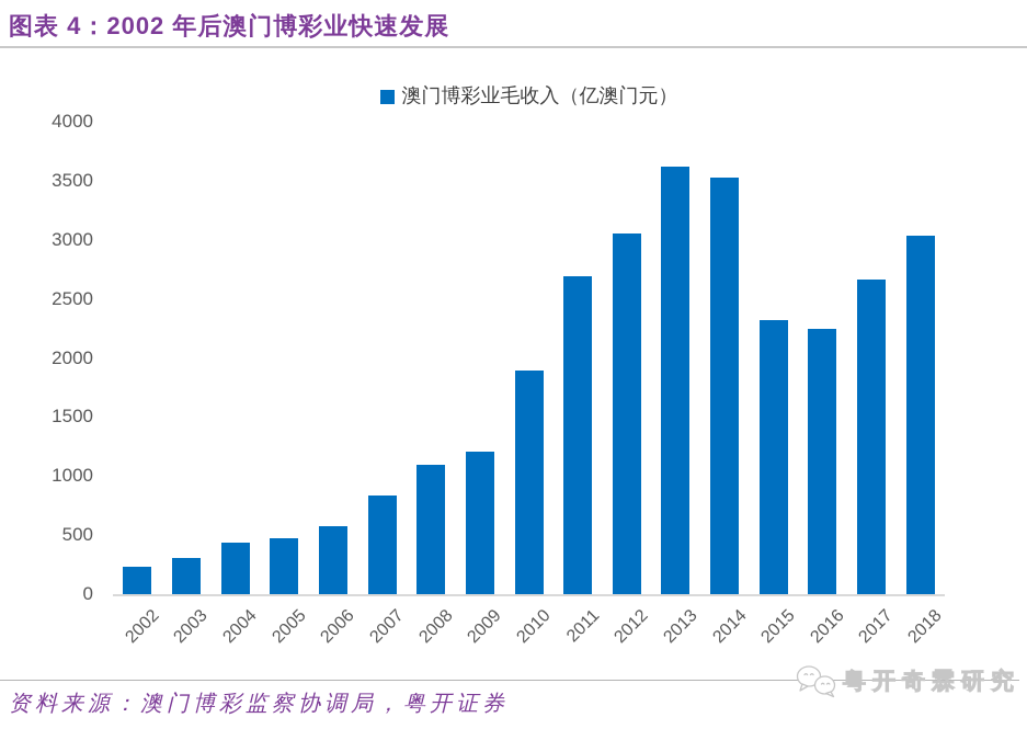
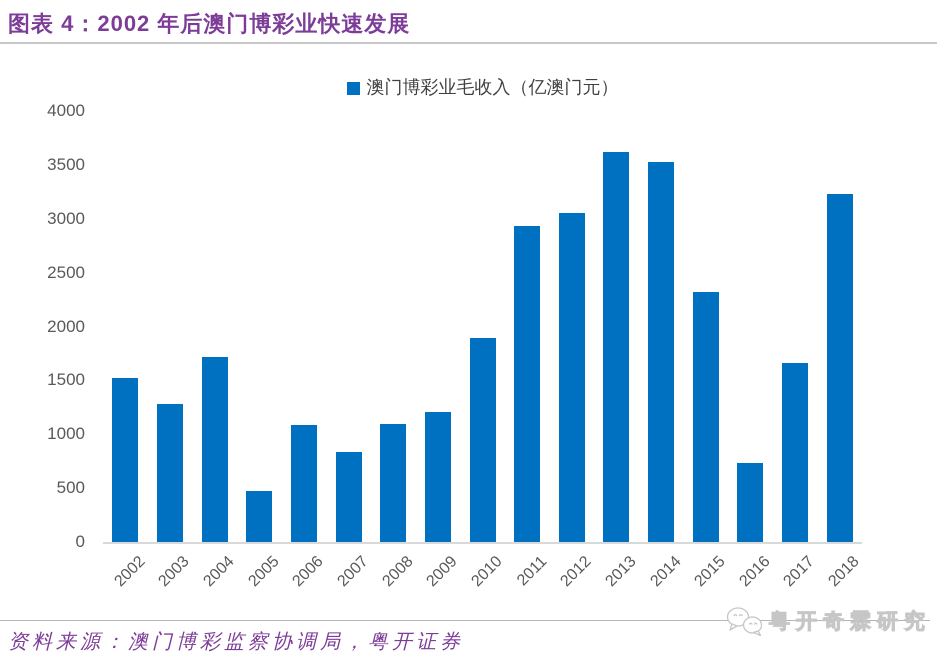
2002: 240 -> 1520
2003: 300 -> 1280
2004: 440 -> 1720
2006: 580 -> 1090
2011: 2690 -> 2930
2016: 2240 -> 730
2017: 2660 -> 1660
2018: 3040 -> 3230
